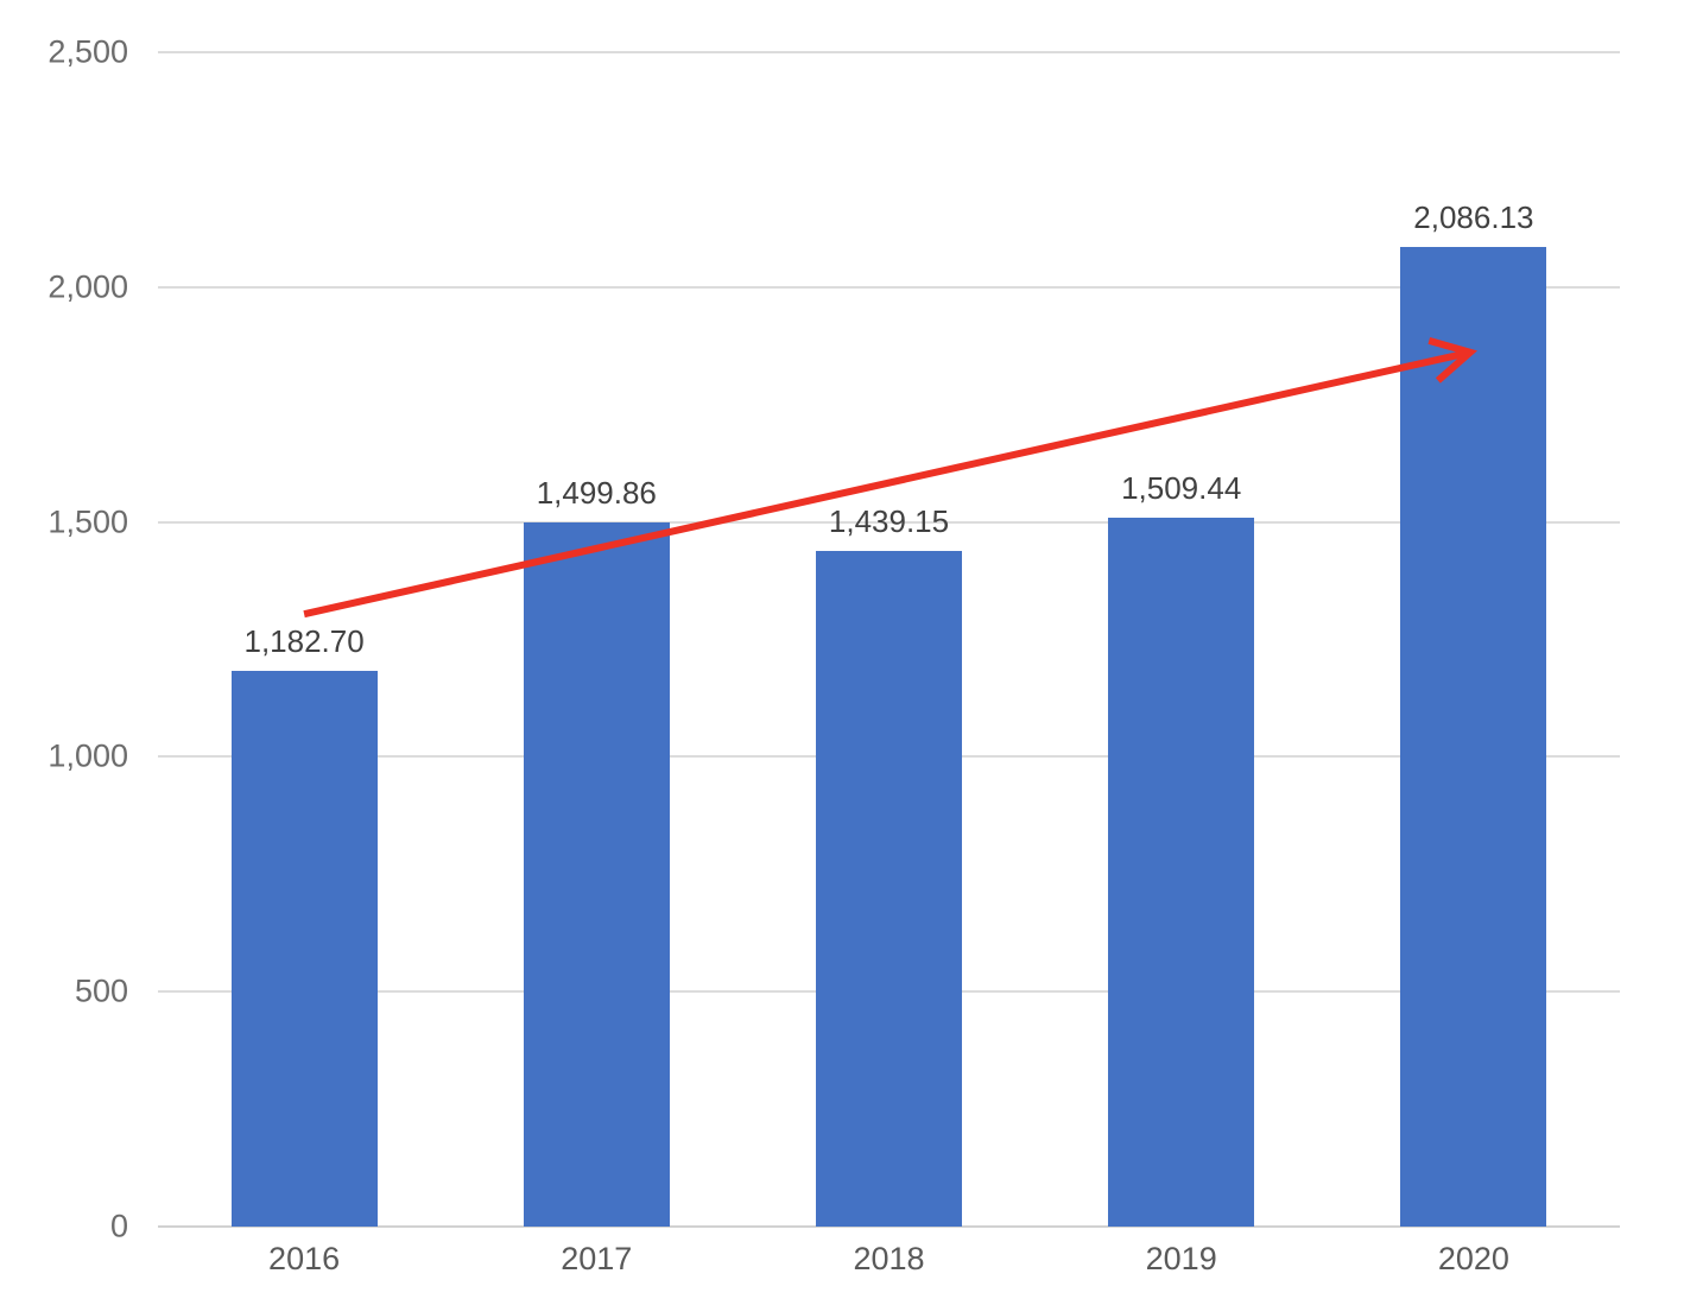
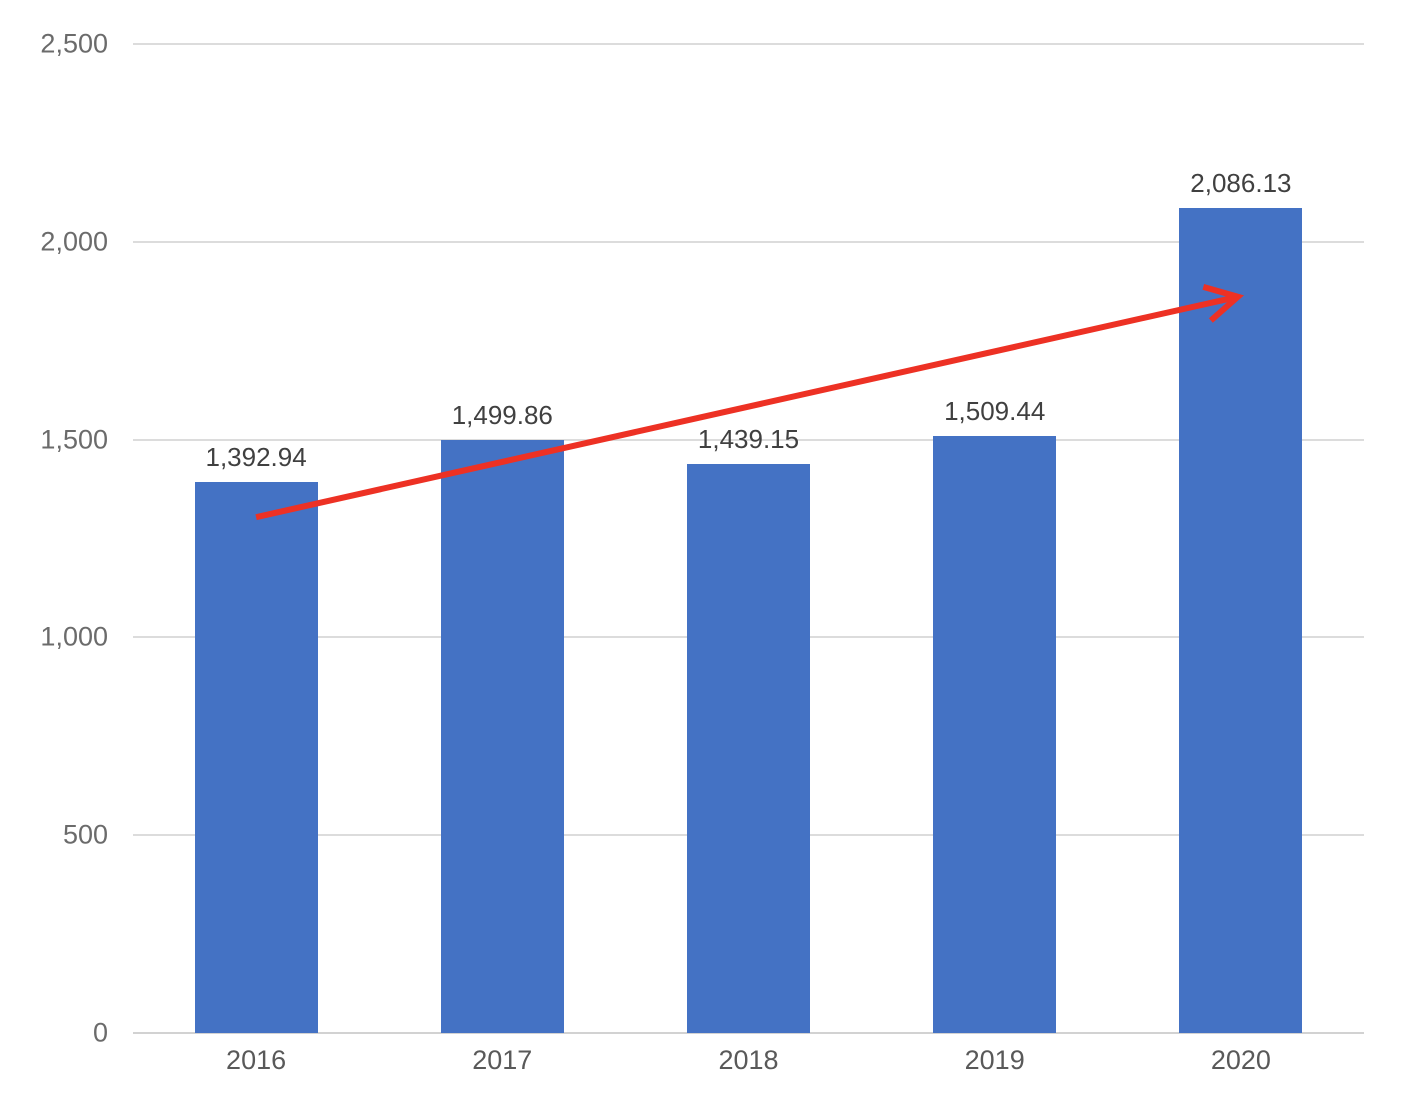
2016: 1,182.70 -> 1,392.94
